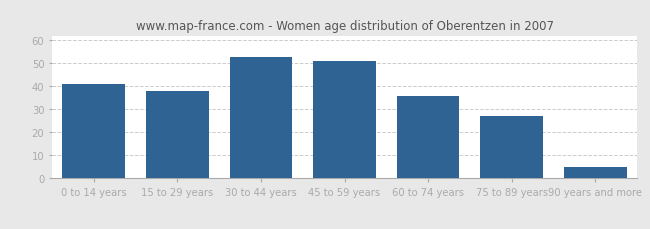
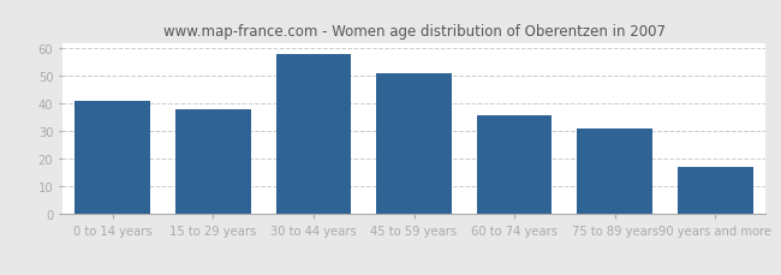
30 to 44 years: 53 -> 58
75 to 89 years: 27 -> 31
90 years and more: 5 -> 17
